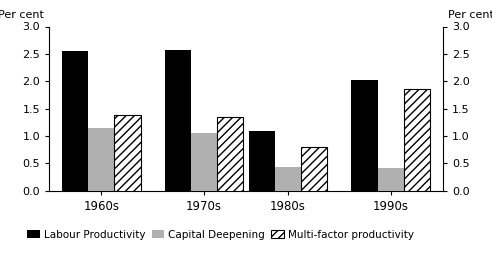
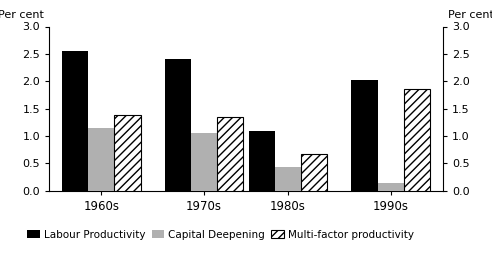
Labour Productivity/1970s: 2.58 -> 2.40
Multi-factor productivity/1980s: 0.80 -> 0.68
Capital Deepening/1990s: 0.42 -> 0.15
